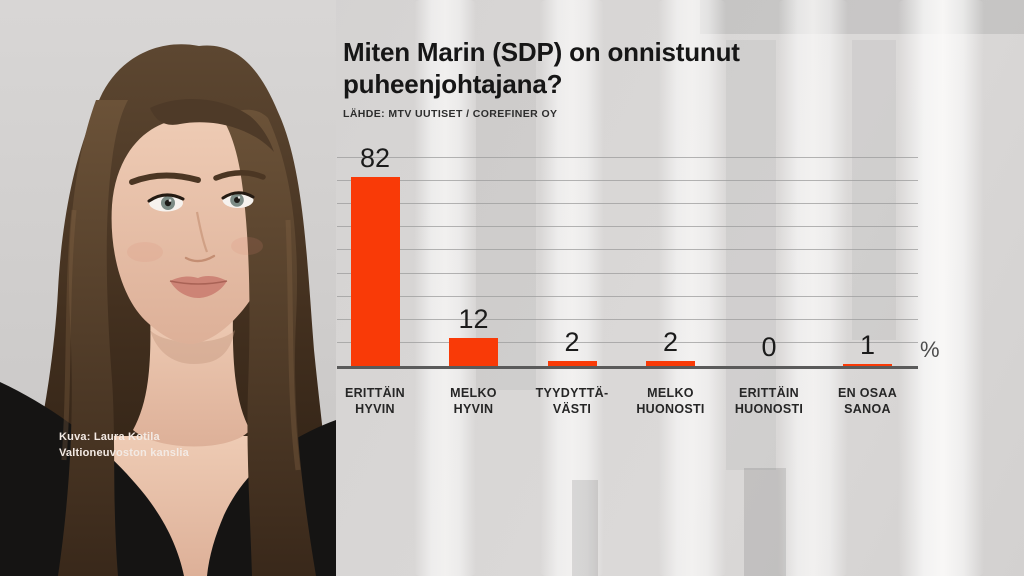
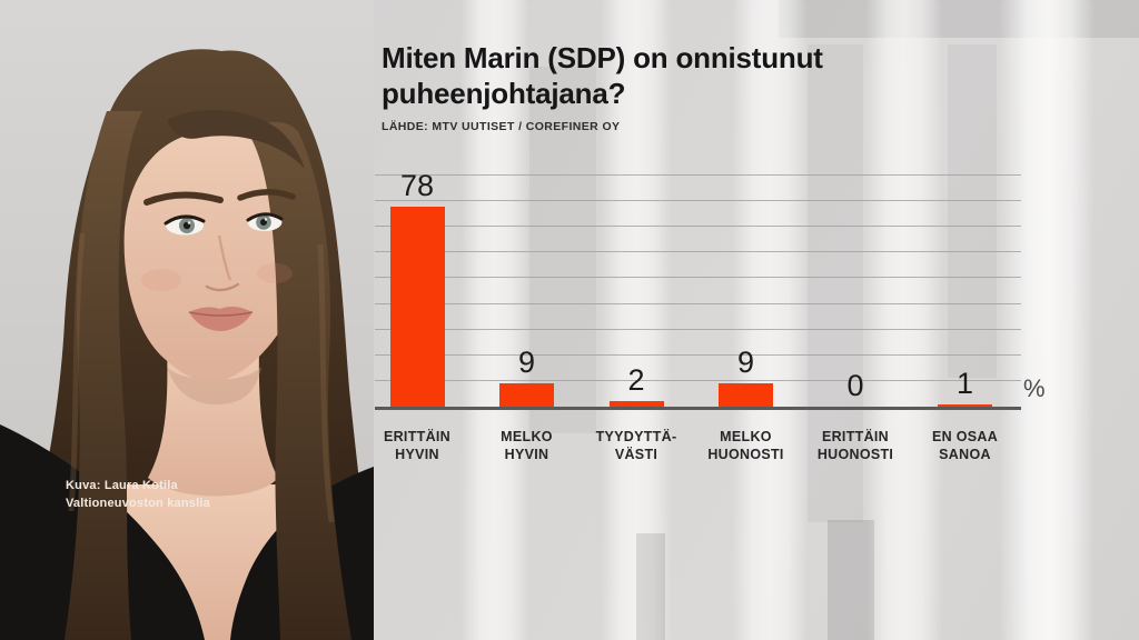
ERITTÄIN HYVIN: 82 -> 78
MELKO HYVIN: 12 -> 9
MELKO HUONOSTI: 2 -> 9
